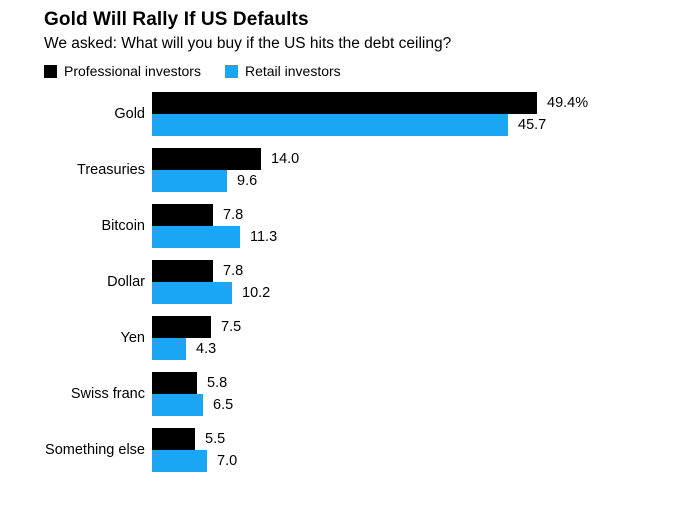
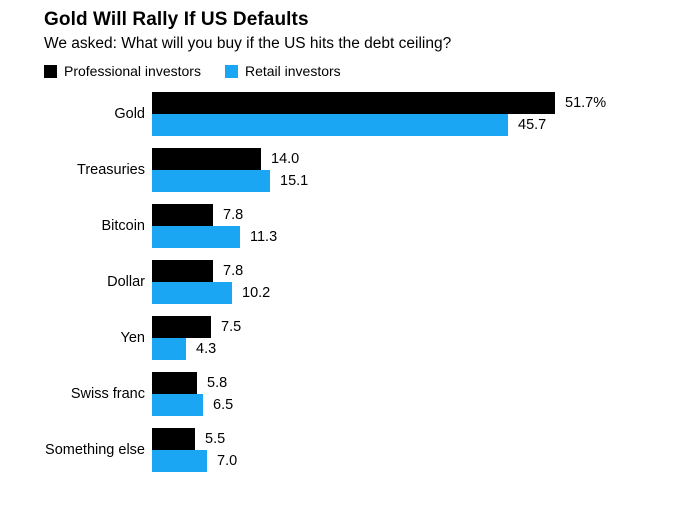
Professional investors/Gold: 49.4% -> 51.7%
Retail investors/Treasuries: 9.6 -> 15.1
